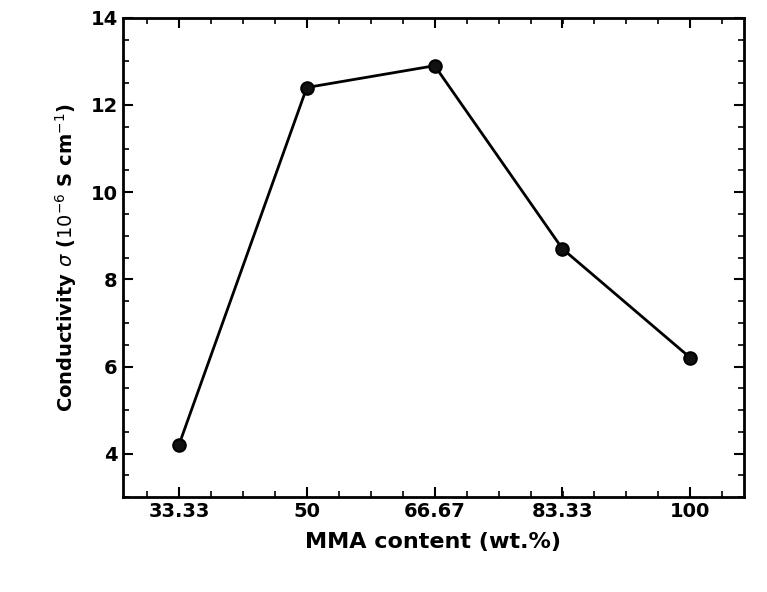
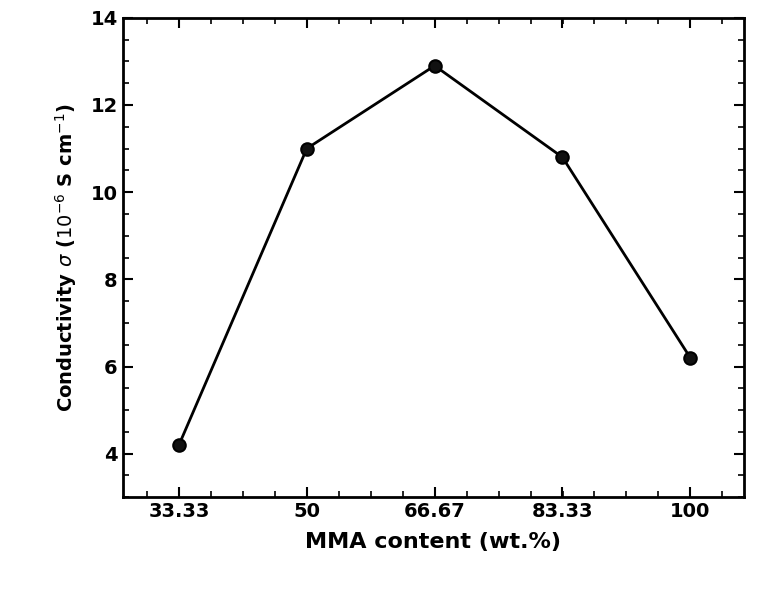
50: 12.4 -> 11.0
83.33: 8.7 -> 10.8
